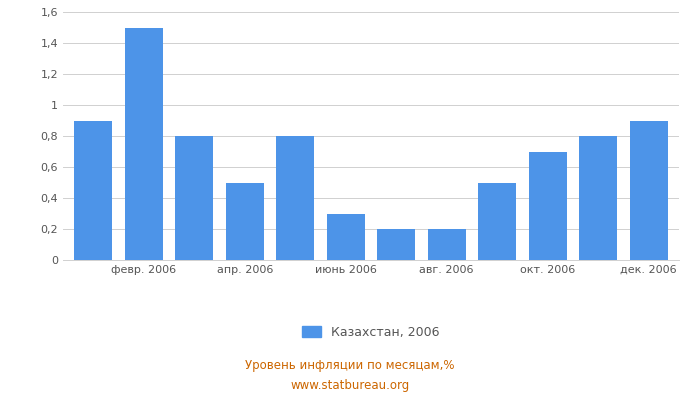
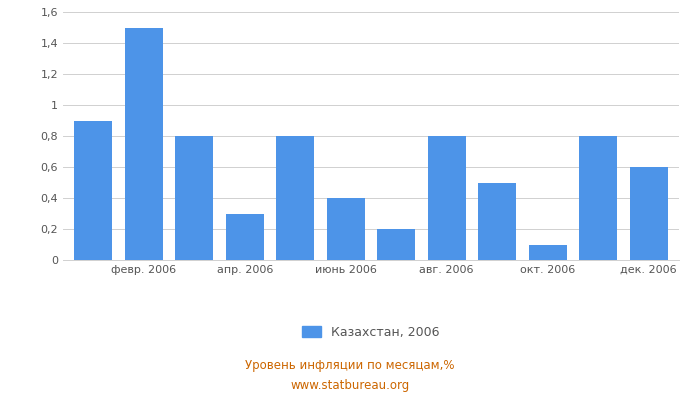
апр. 2006: 0,5 -> 0,3
июнь 2006: 0,3 -> 0,4
авг. 2006: 0,2 -> 0,8
окт. 2006: 0,7 -> 0,1
дек. 2006: 0,9 -> 0,6
